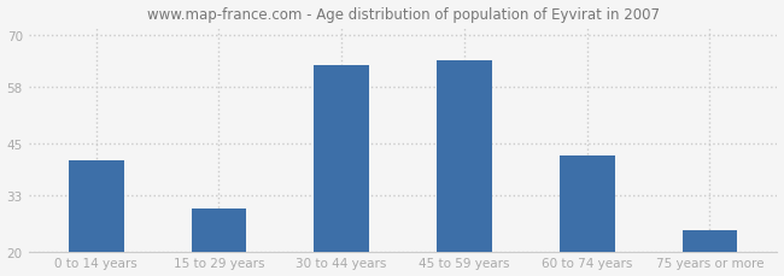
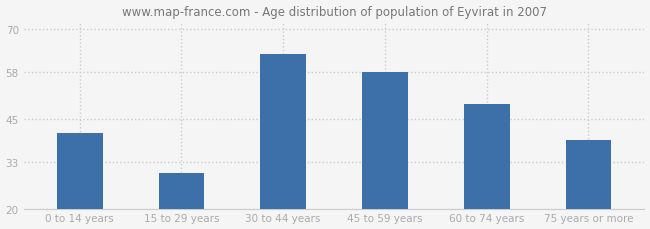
45 to 59 years: 64 -> 58
60 to 74 years: 42 -> 49
75 years or more: 25 -> 39
